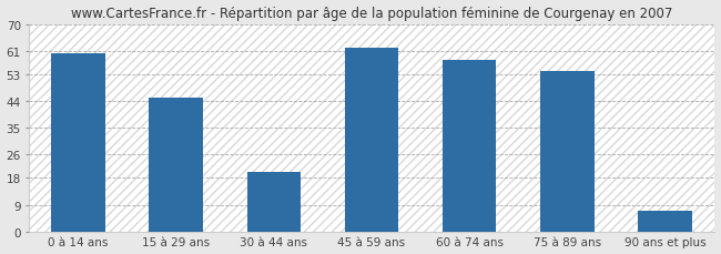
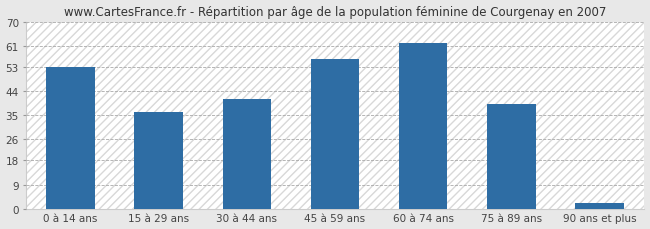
0 à 14 ans: 60 -> 53
15 à 29 ans: 45 -> 36
30 à 44 ans: 20 -> 41
45 à 59 ans: 62 -> 56
60 à 74 ans: 58 -> 62
75 à 89 ans: 54 -> 39
90 ans et plus: 7 -> 2
